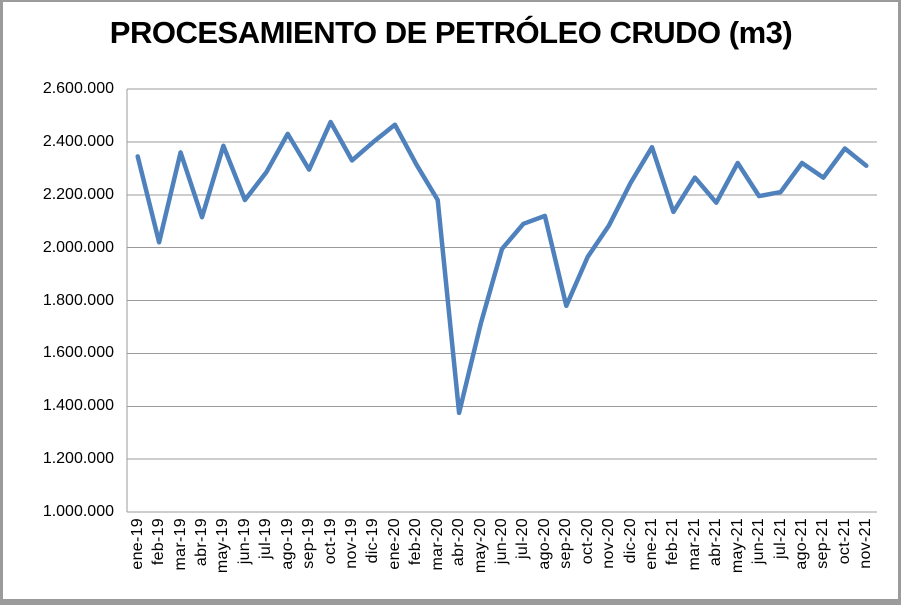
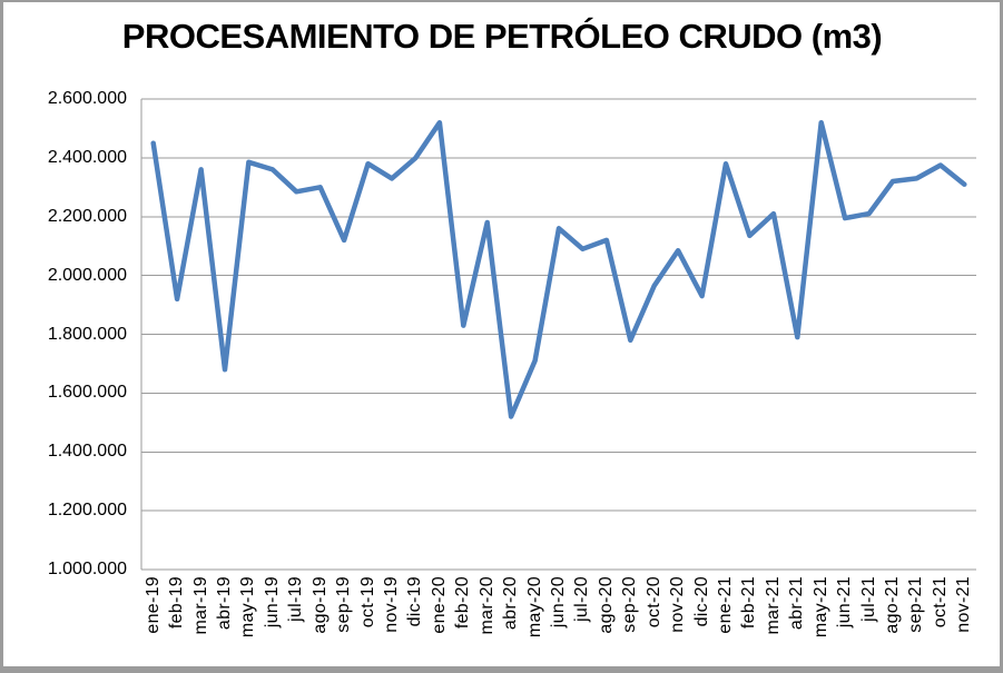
ene-19: 2340000 -> 2450000
feb-19: 2020000 -> 1920000
abr-19: 2120000 -> 1680000
jun-19: 2180000 -> 2360000
ago-19: 2430000 -> 2300000
sep-19: 2300000 -> 2120000
oct-19: 2480000 -> 2380000
ene-20: 2460000 -> 2520000
feb-20: 2320000 -> 1830000
abr-20: 1380000 -> 1520000
jun-20: 2000000 -> 2160000
dic-20: 2240000 -> 1930000
mar-21: 2260000 -> 2210000
abr-21: 2170000 -> 1790000
may-21: 2320000 -> 2520000
sep-21: 2260000 -> 2330000
